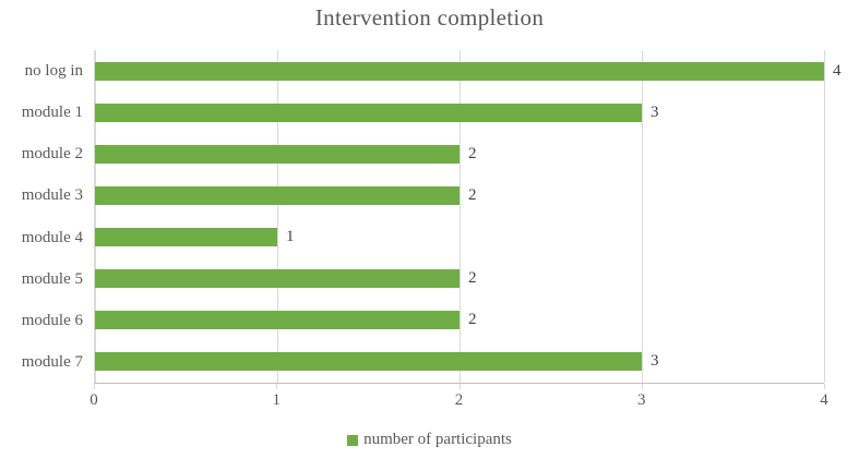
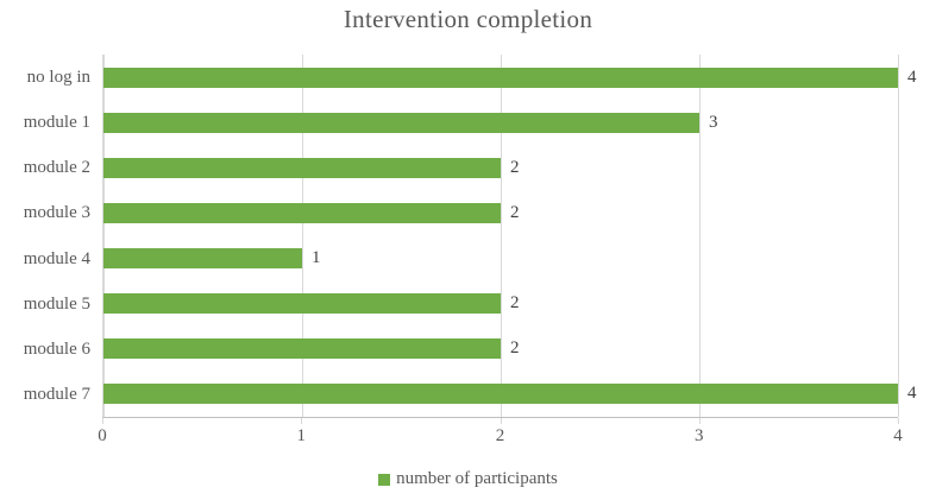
module 7: 3 -> 4
